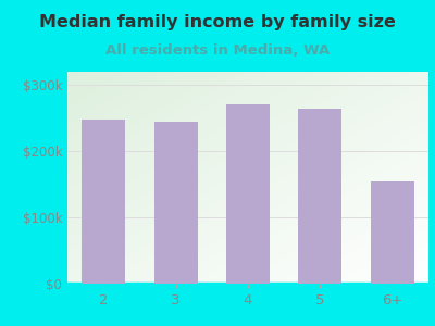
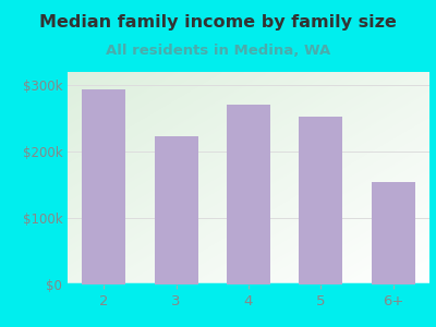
2: $248k -> $294k
3: $245k -> $224k
5: $265k -> $252k
